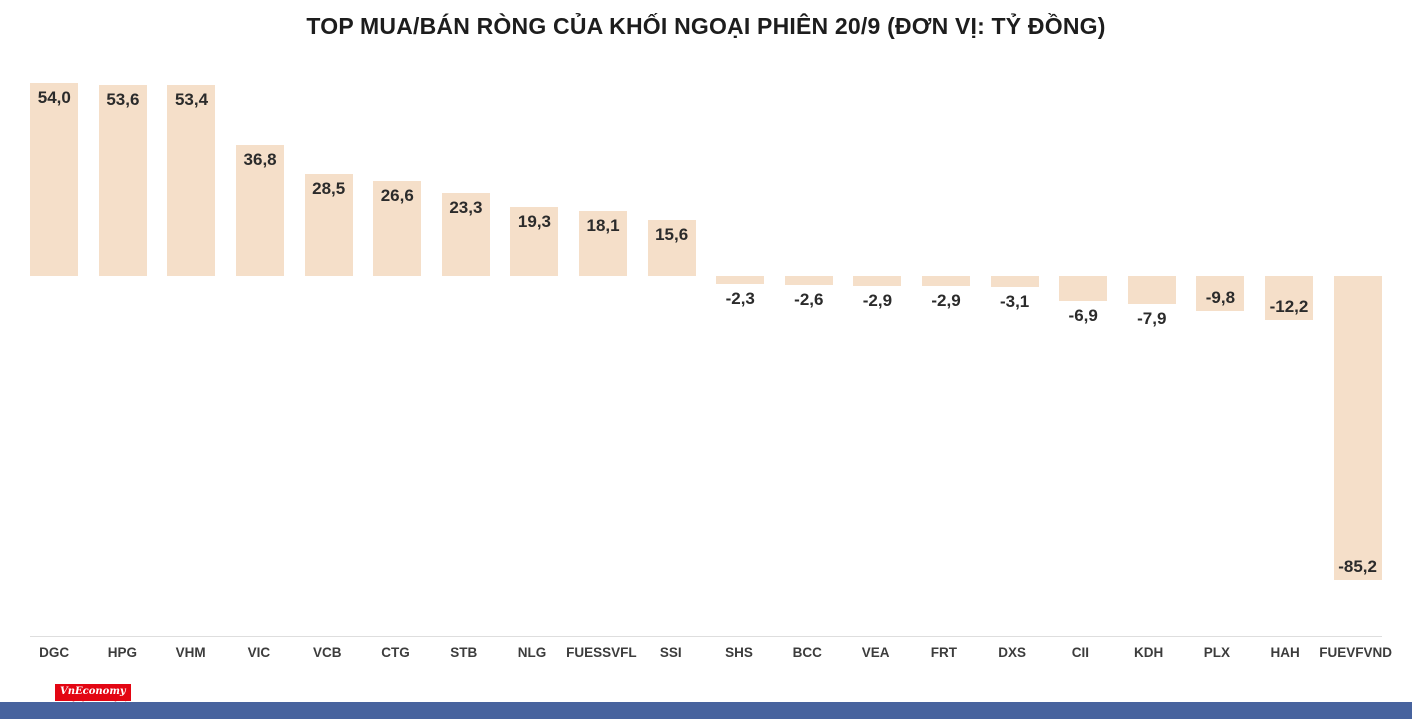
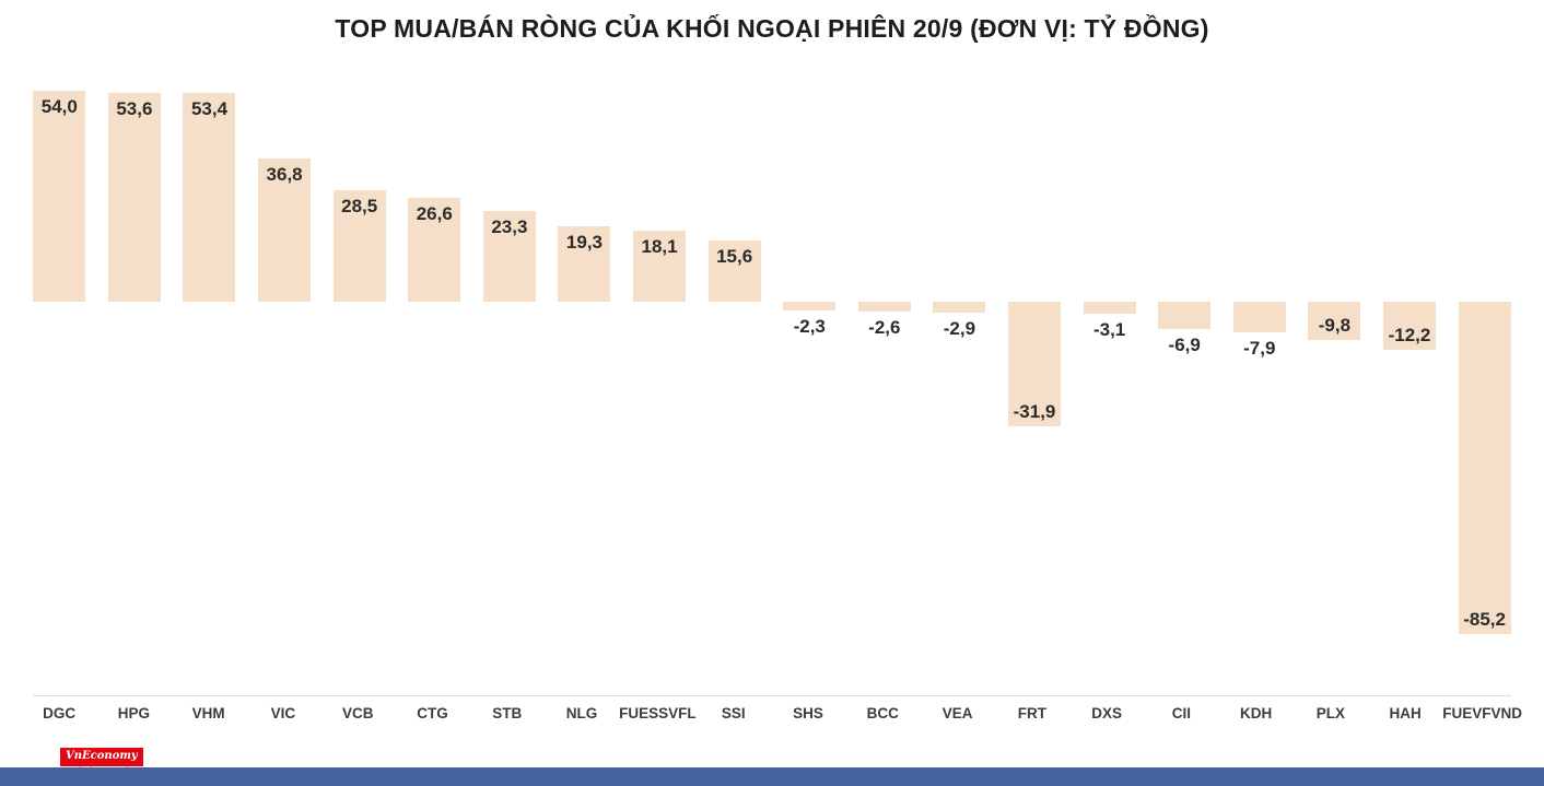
FRT: -2,9 -> -31,9
